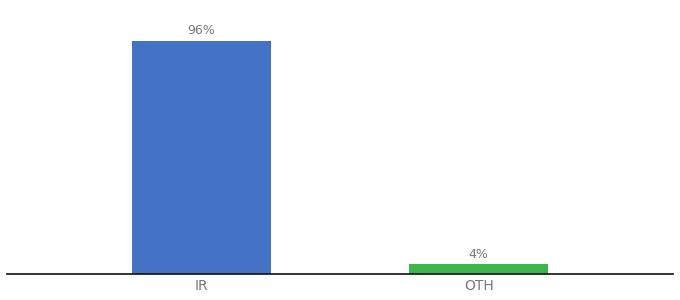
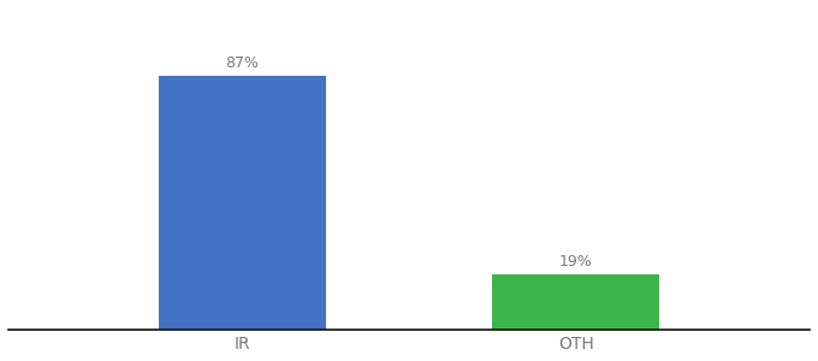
IR: 96% -> 87%
OTH: 4% -> 19%
